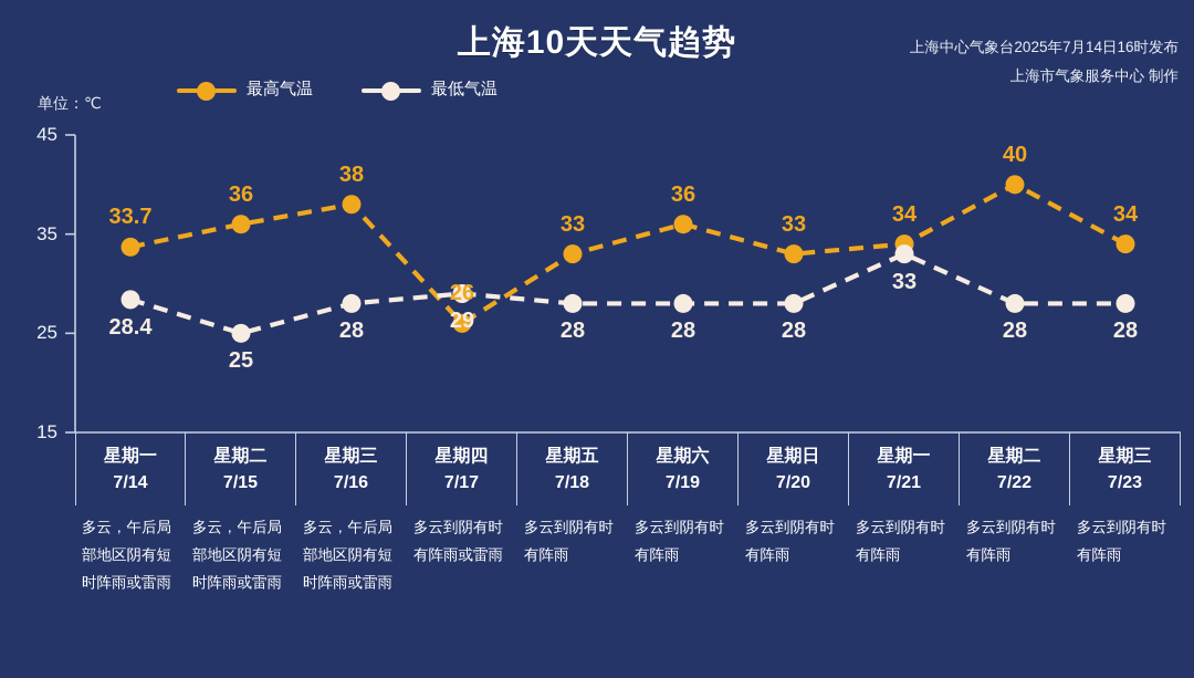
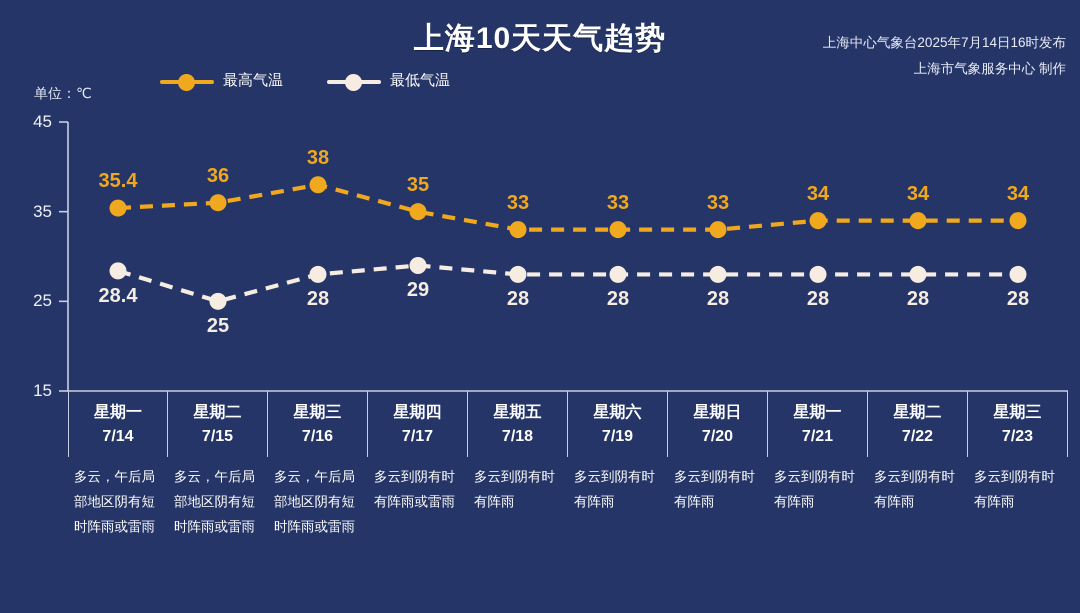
最高气温/7/14: 33.7 -> 35.4
最高气温/7/17: 26 -> 35
最高气温/7/19: 36 -> 33
最低气温/7/21: 33 -> 28
最高气温/7/22: 40 -> 34
